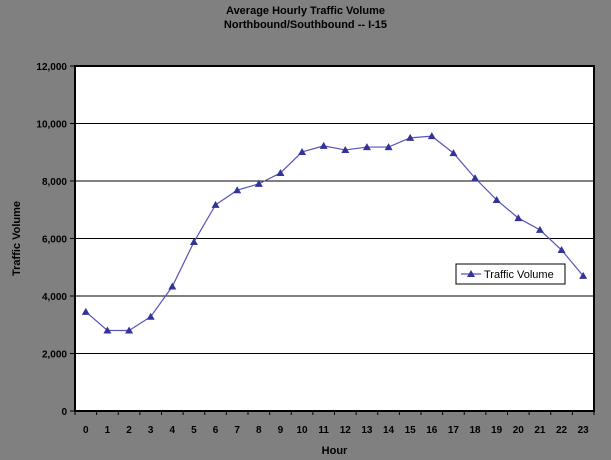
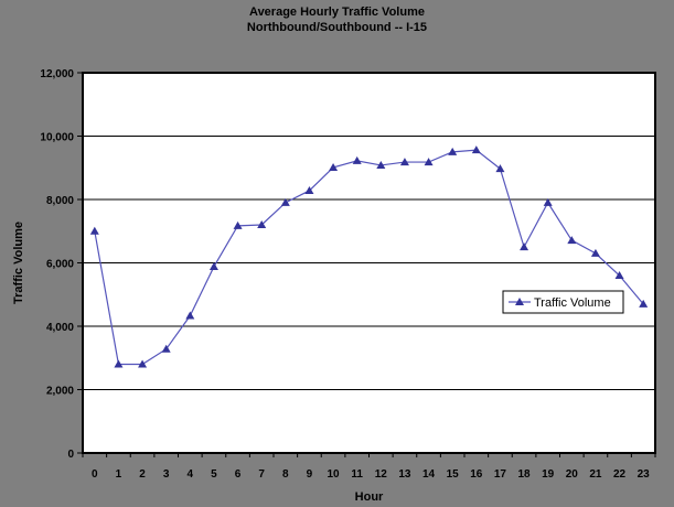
0: 3400 -> 7000
7: 7700 -> 7200
18: 8100 -> 6500
19: 7300 -> 7900
